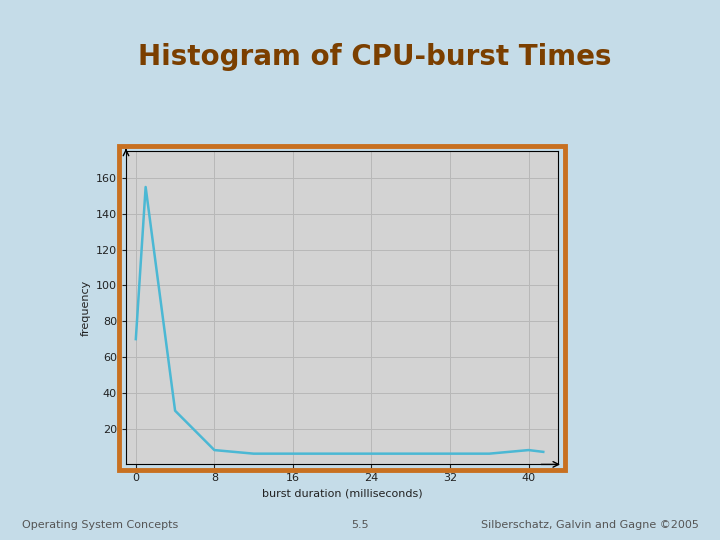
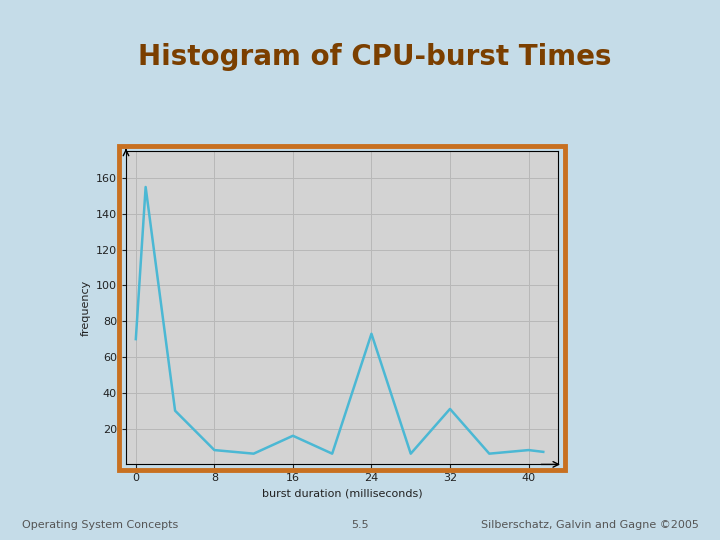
16: 6 -> 16
24: 6 -> 73
32: 6 -> 31
